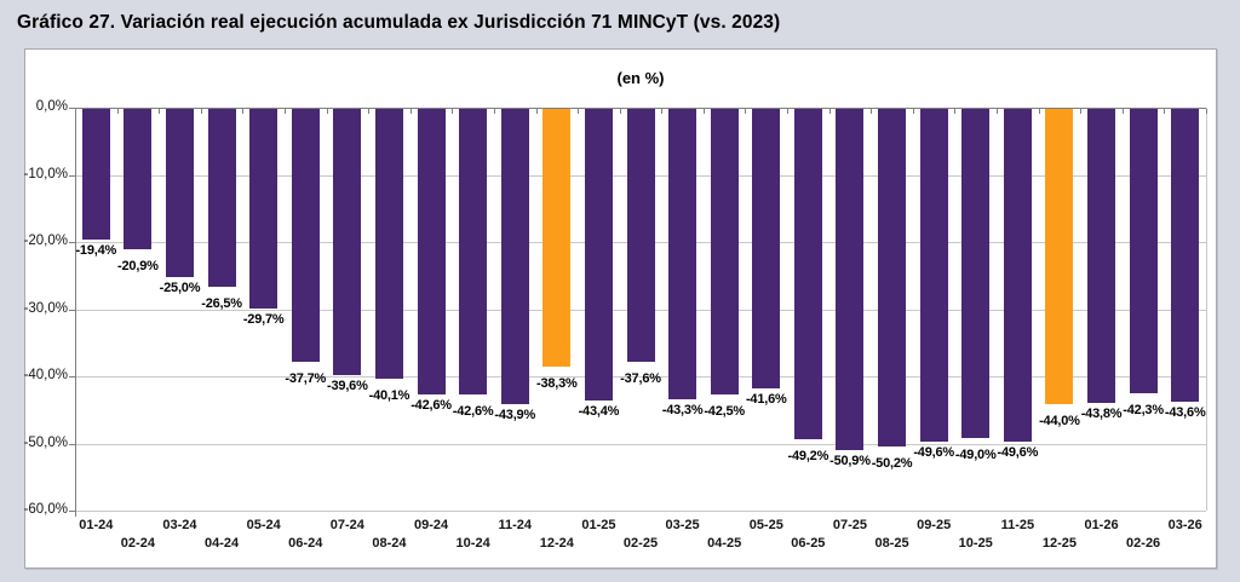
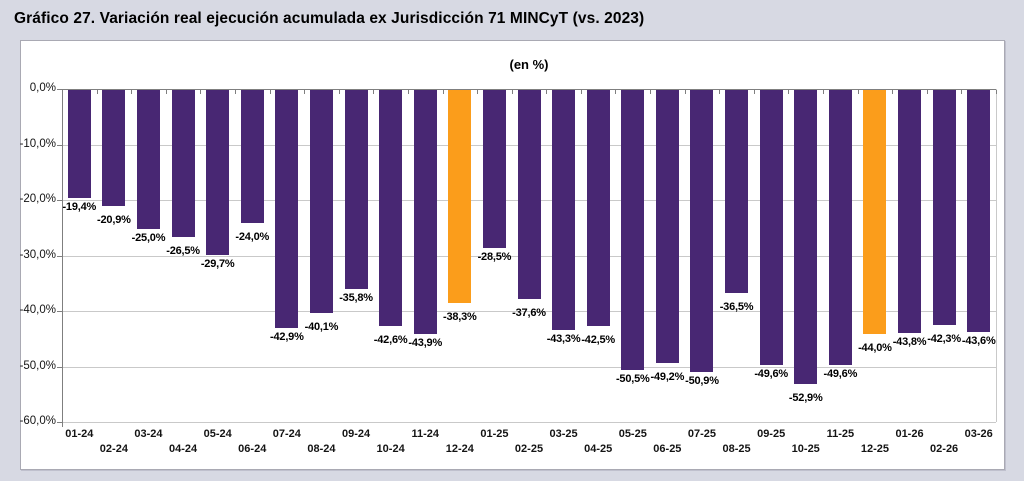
06-24: -37,7% -> -24,0%
07-24: -39,6% -> -42,9%
09-24: -42,6% -> -35,8%
01-25: -43,4% -> -28,5%
05-25: -41,6% -> -50,5%
08-25: -50,2% -> -36,5%
10-25: -49,0% -> -52,9%
